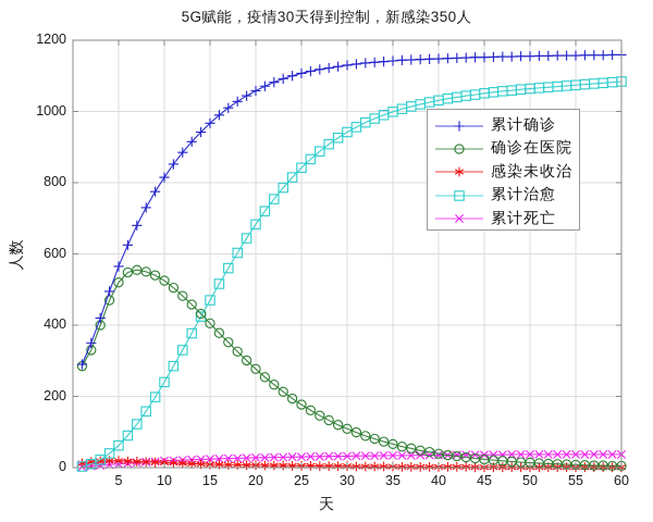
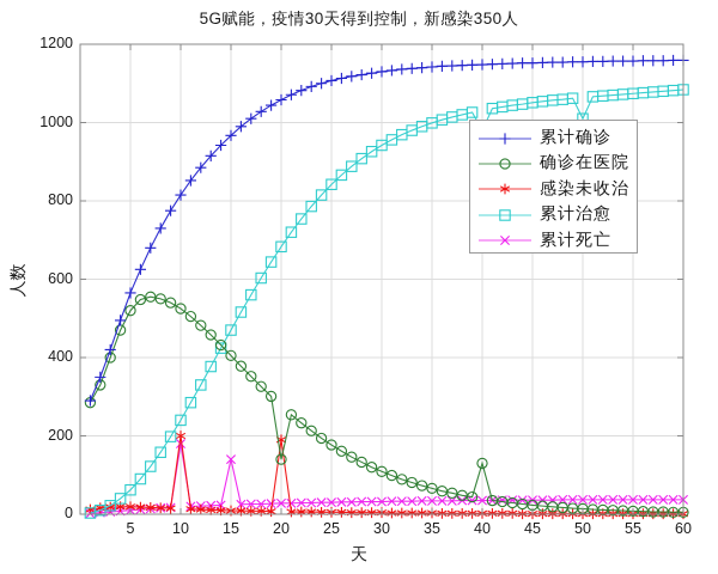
感染未收治/10: 10 -> 200
累计死亡/10: 20 -> 180
累计死亡/15: 20 -> 140
确诊在医院/20: 280 -> 140
感染未收治/20: 10 -> 190
确诊在医院/40: 40 -> 130
累计治愈/40: 1030 -> 980
累计治愈/50: 1060 -> 1010
